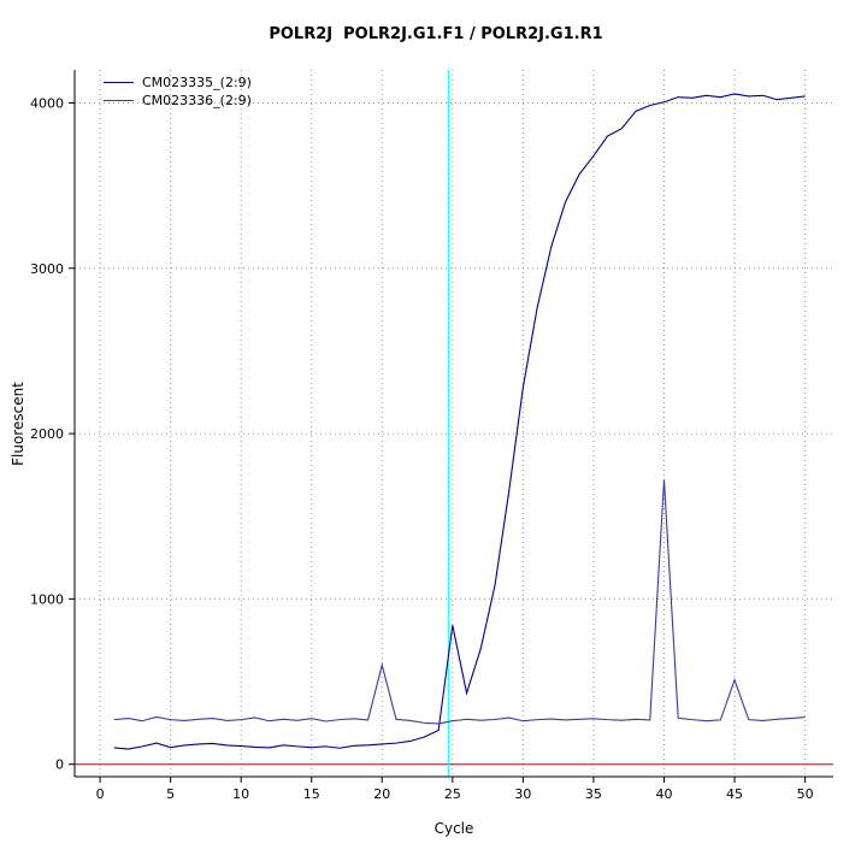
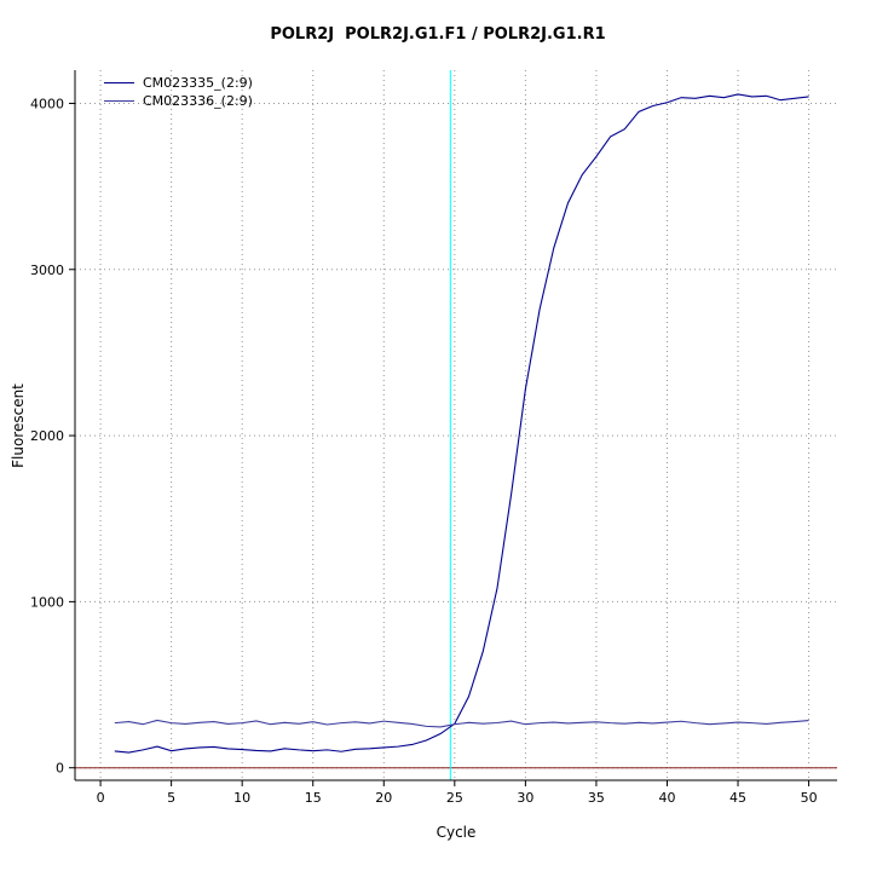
CM023336_(2:9)/20: 600 -> 280
CM023335_(2:9)/25: 840 -> 260
CM023336_(2:9)/40: 1720 -> 270
CM023336_(2:9)/45: 510 -> 270
